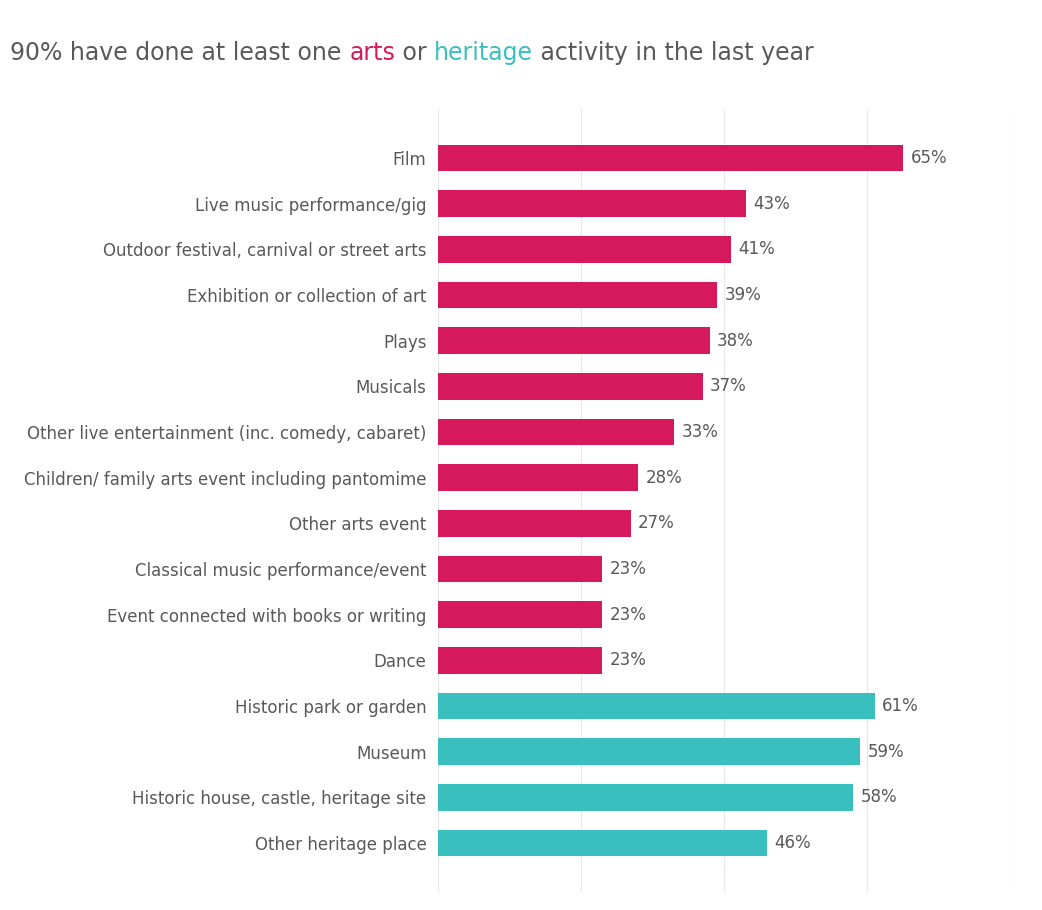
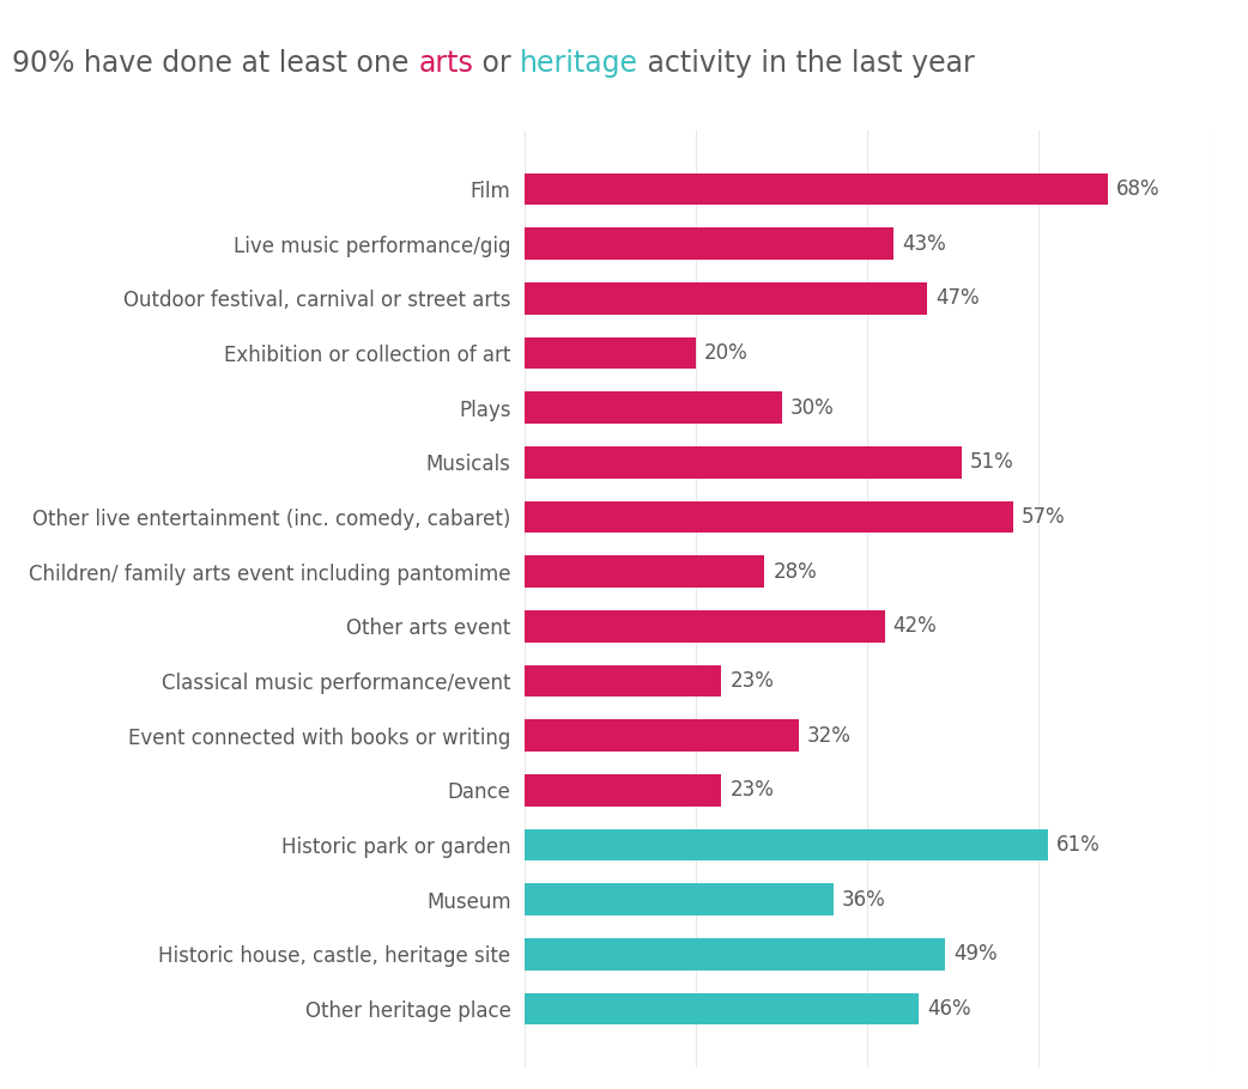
Film: 65% -> 68%
Outdoor festival, carnival or street arts: 41% -> 47%
Exhibition or collection of art: 39% -> 20%
Plays: 38% -> 30%
Musicals: 37% -> 51%
Other live entertainment (inc. comedy, cabaret): 33% -> 57%
Other arts event: 27% -> 42%
Event connected with books or writing: 23% -> 32%
Museum: 59% -> 36%
Historic house, castle, heritage site: 58% -> 49%
